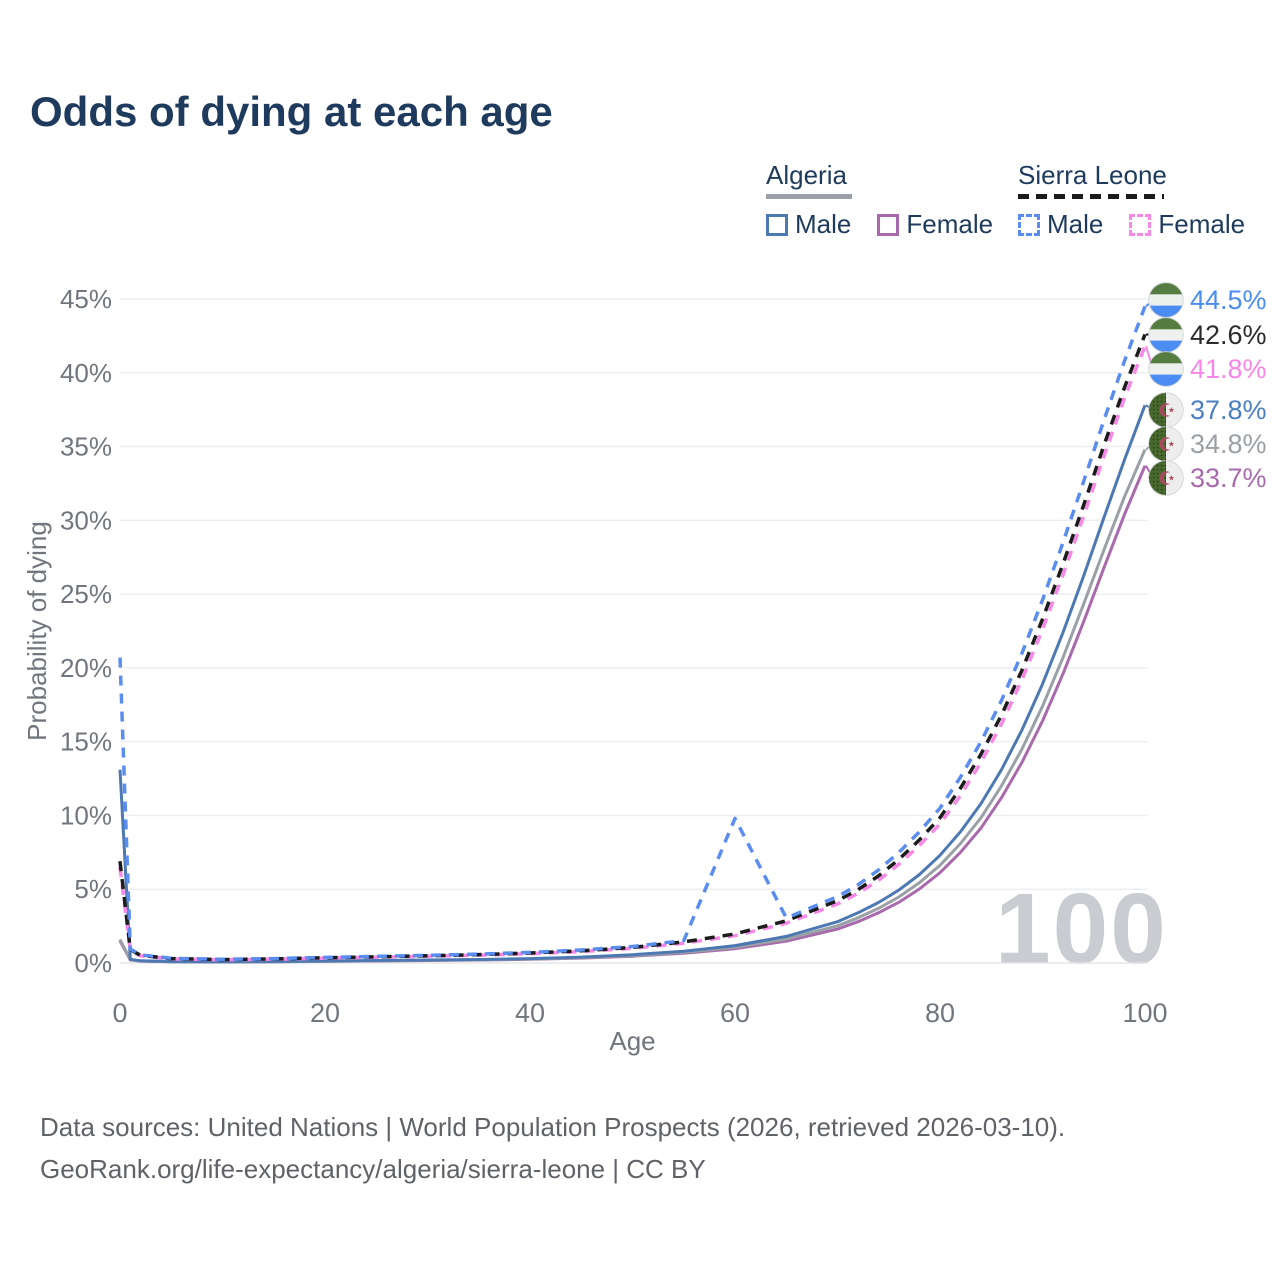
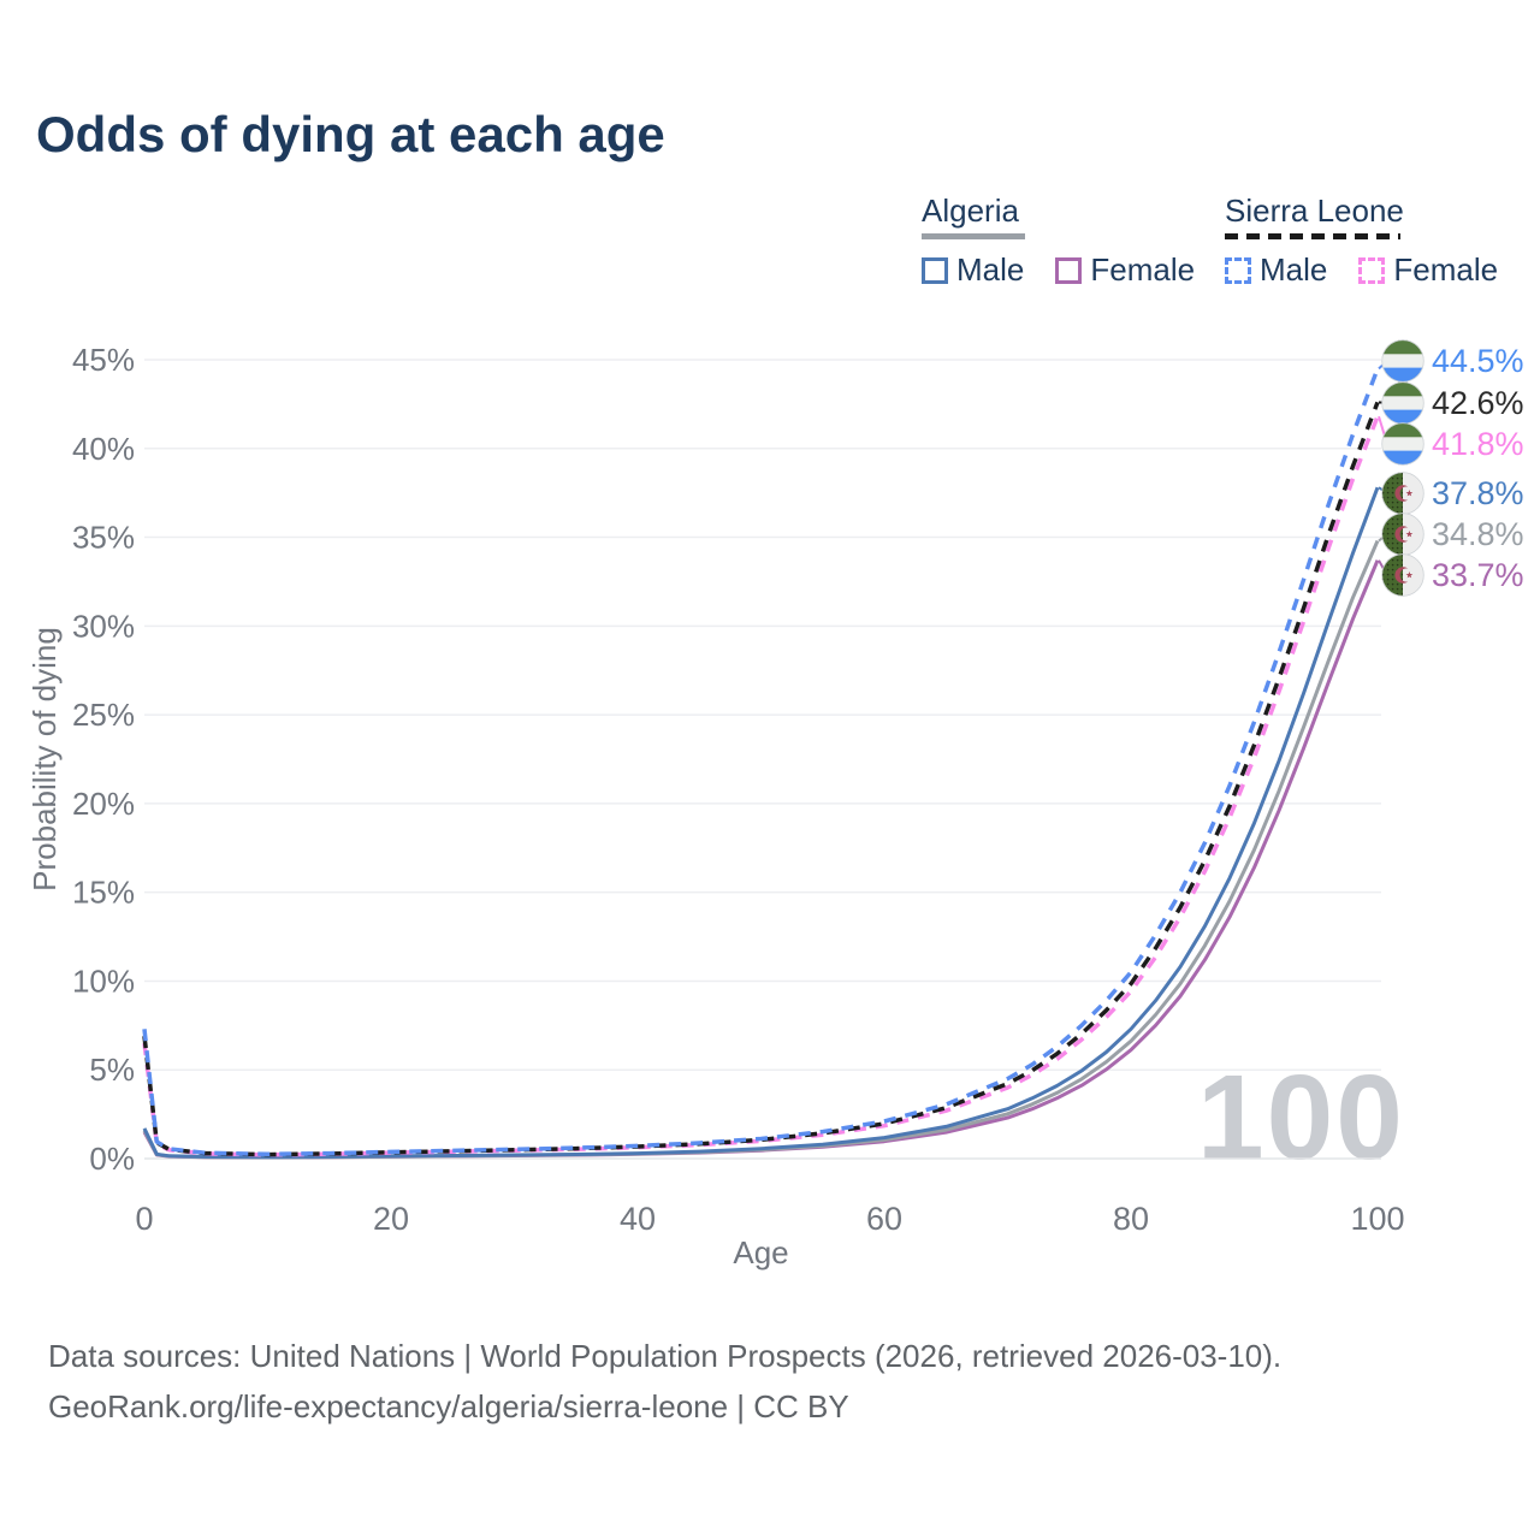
Sierra Leone Male/0: 20.7% -> 7.3%
Algeria Male/0: 13.1% -> 1.7%
Sierra Leone Male/60: 9.8% -> 2.1%
